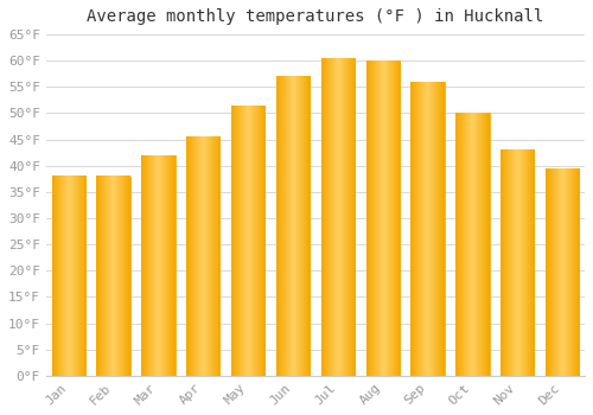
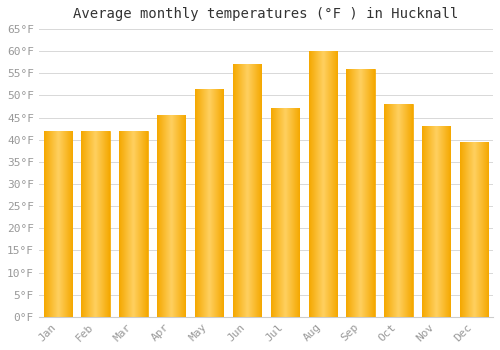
Jan: 38.0°F -> 42.0°F
Feb: 38.0°F -> 42.0°F
Jul: 60.5°F -> 47.0°F
Oct: 50.0°F -> 48.0°F
